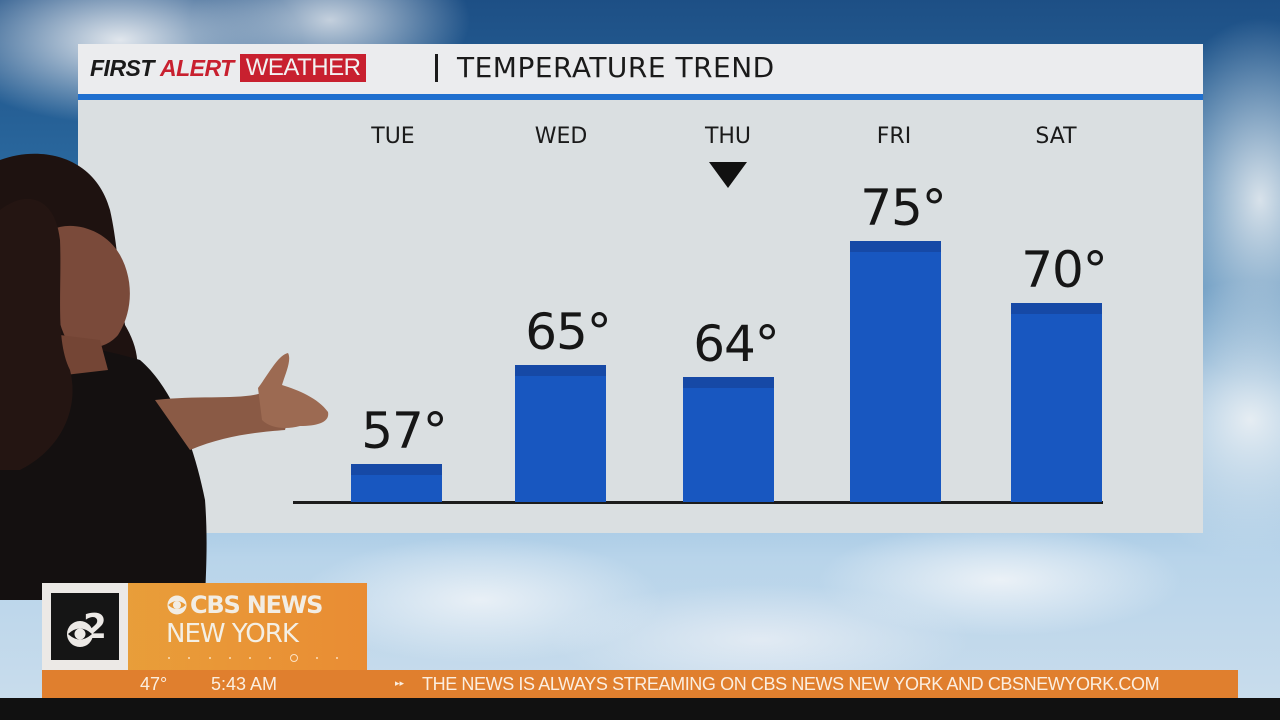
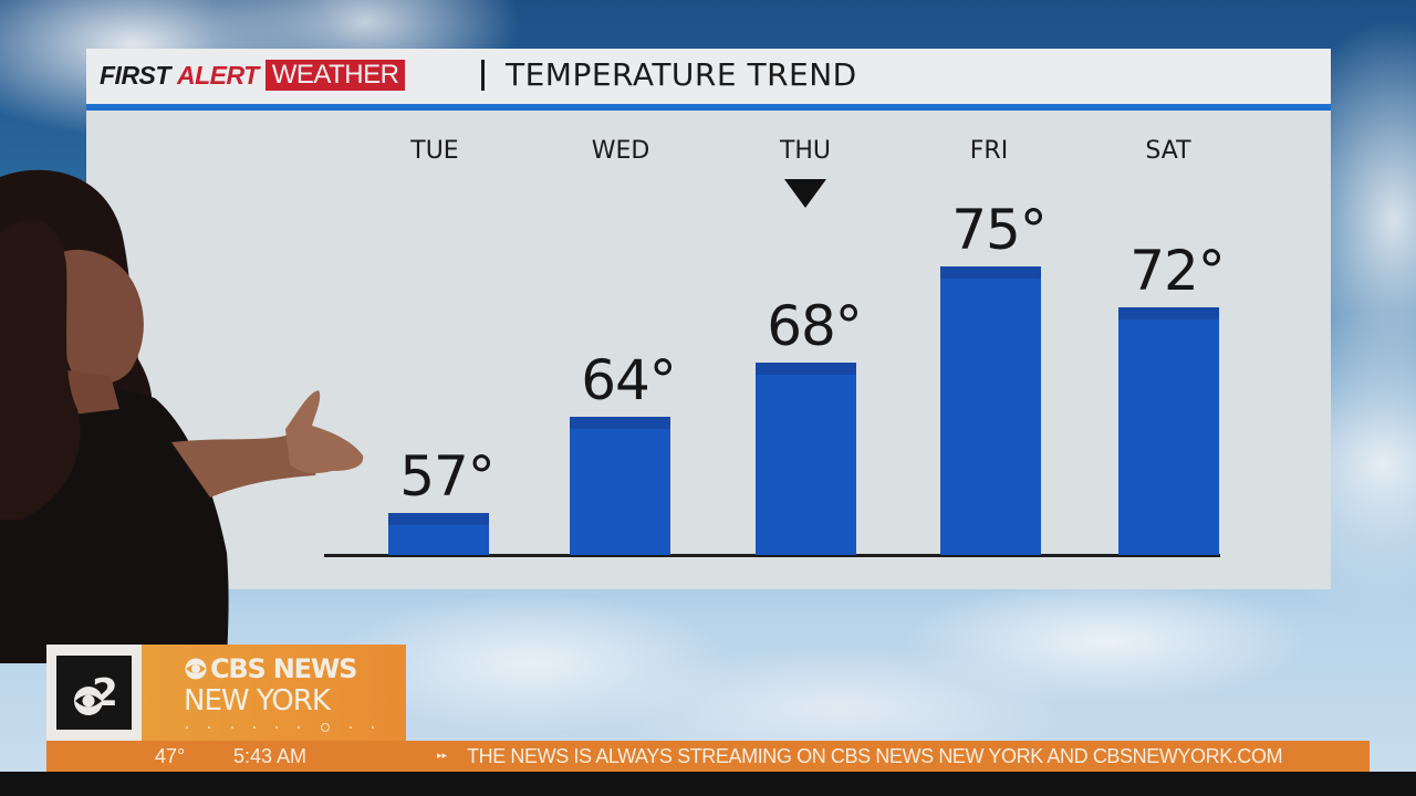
WED: 65° -> 64°
THU: 64° -> 68°
SAT: 70° -> 72°
